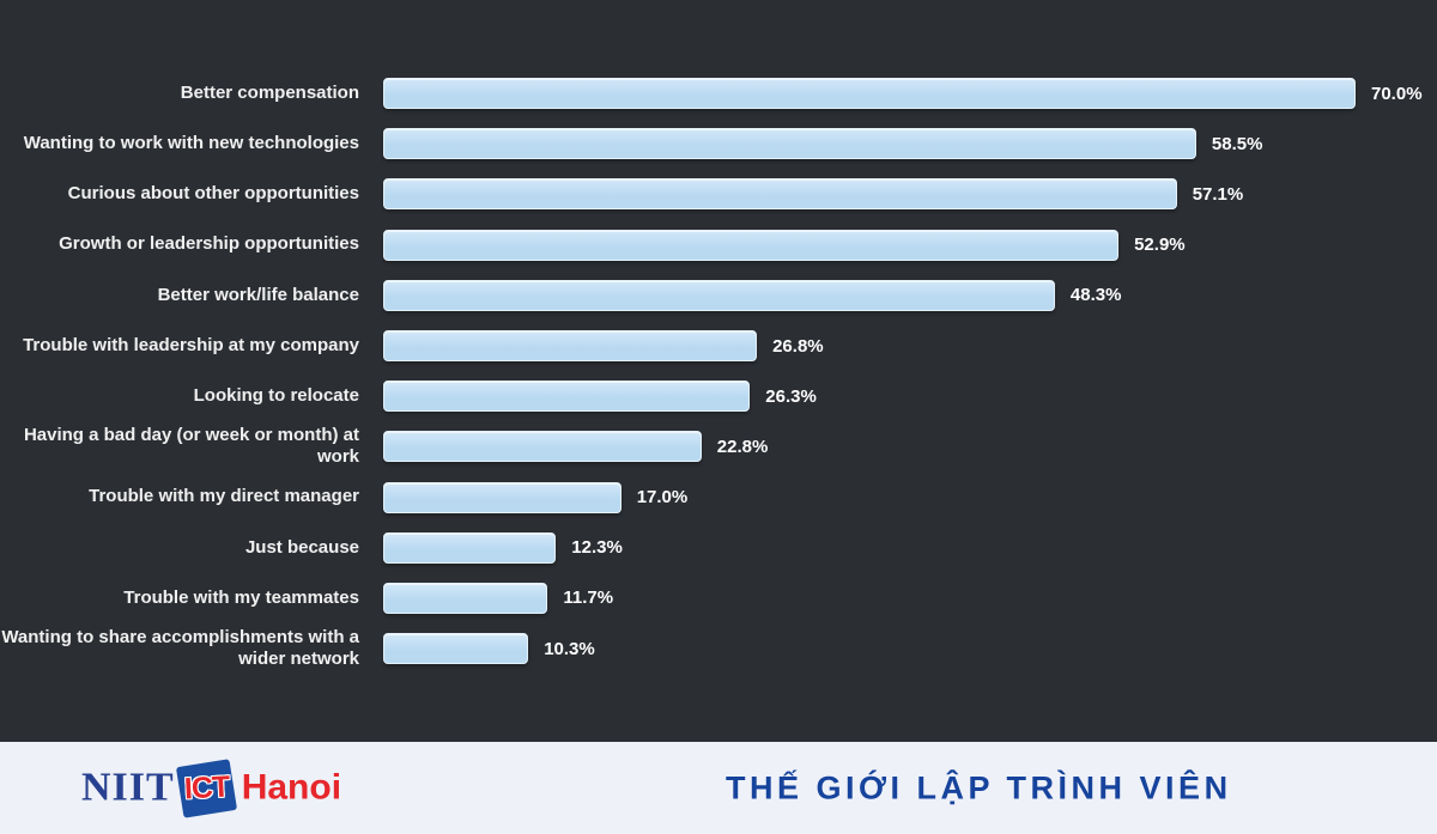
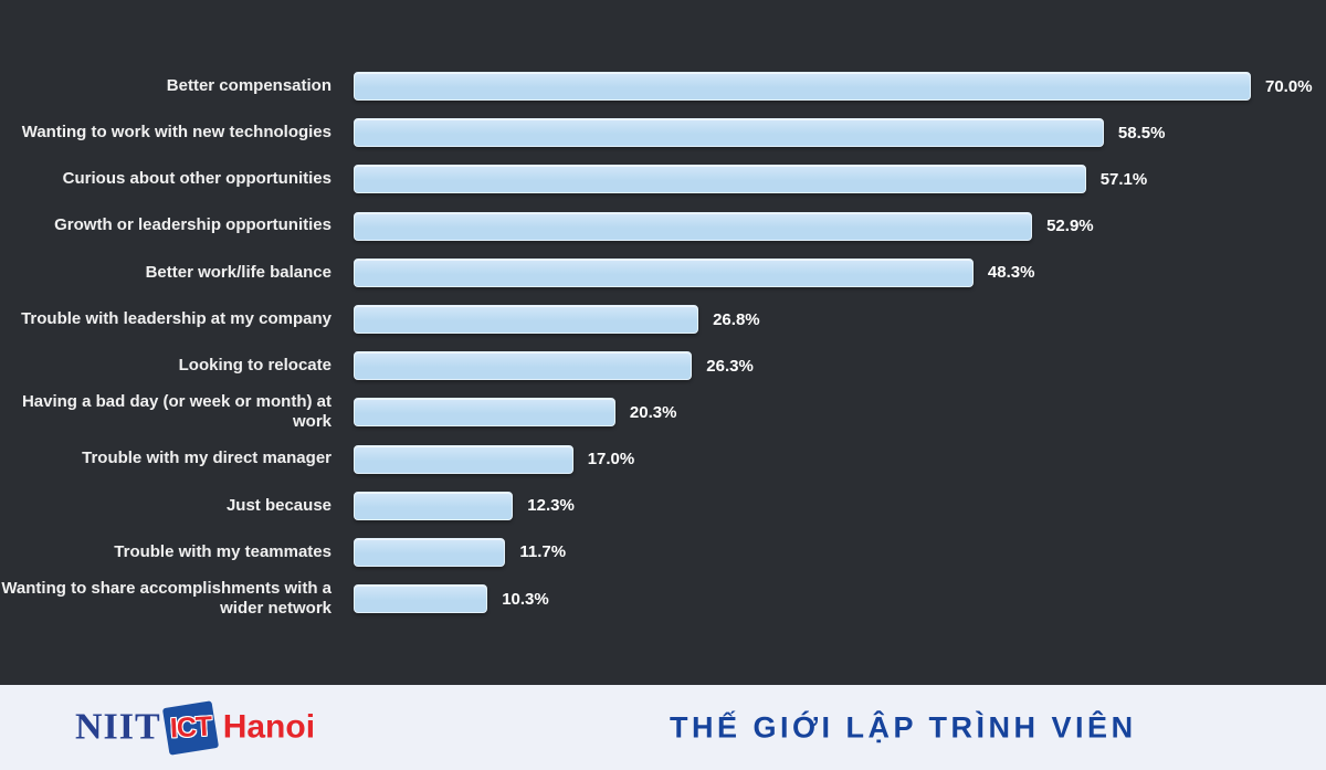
Having a bad day (or week or month) at work: 22.8% -> 20.3%
